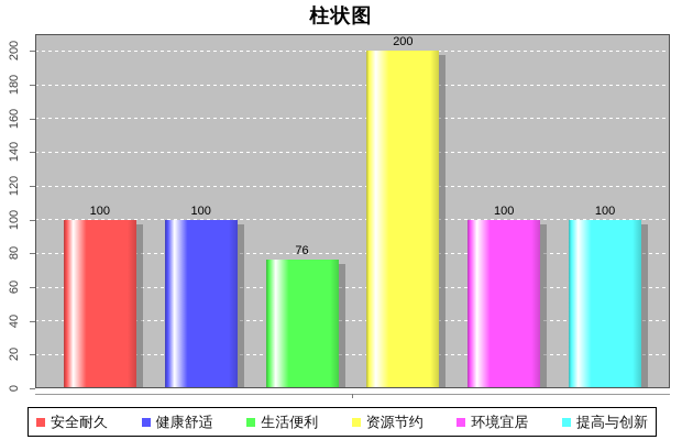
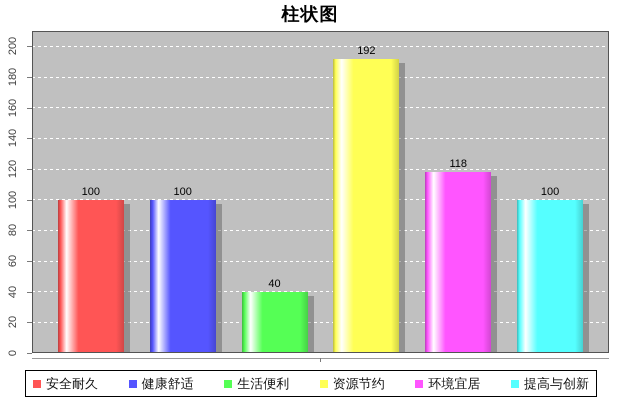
生活便利: 76 -> 40
资源节约: 200 -> 192
环境宜居: 100 -> 118
